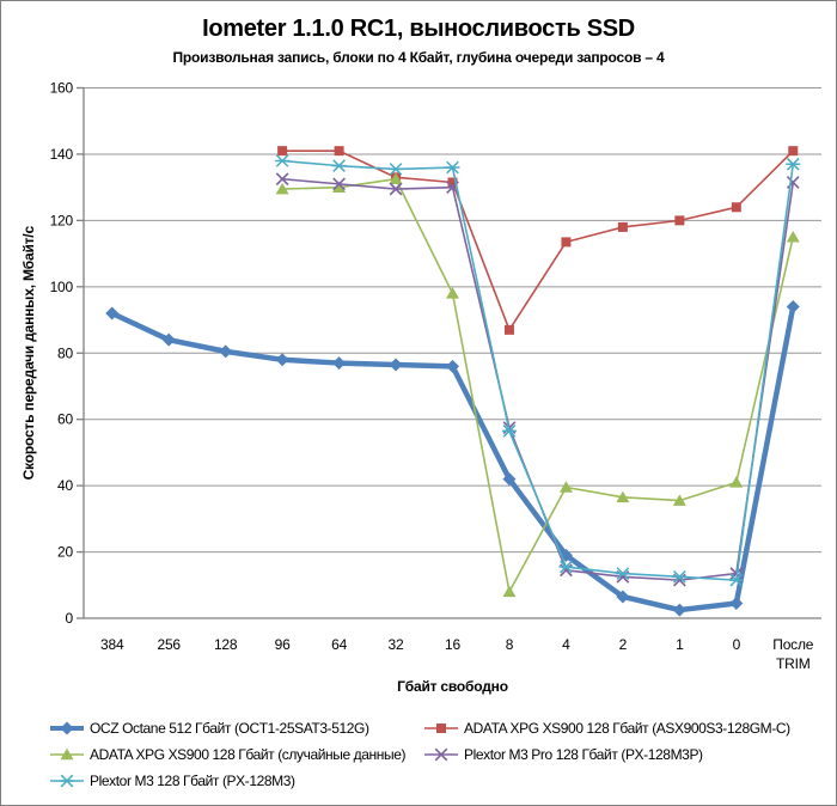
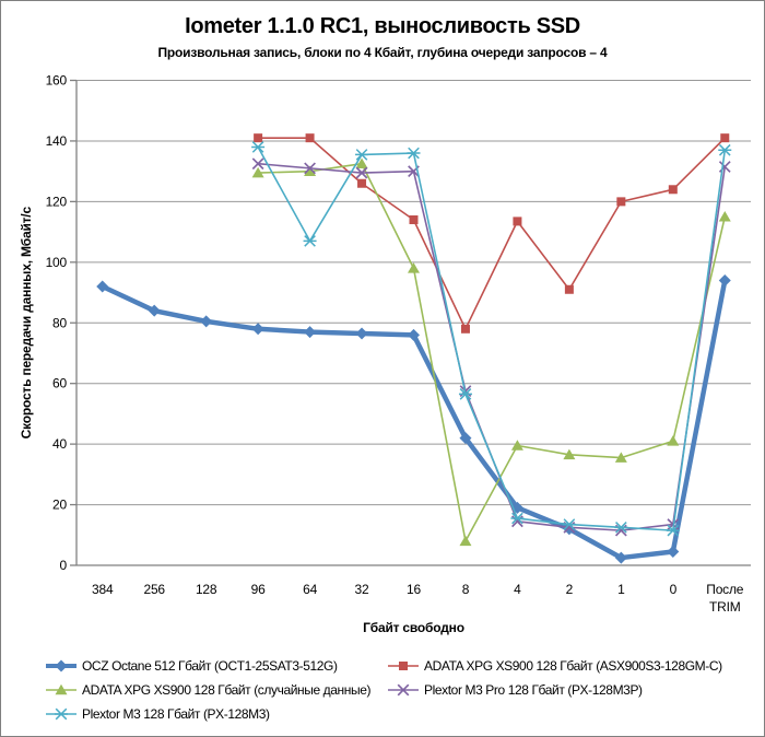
Plextor M3 128 Гбайт (PX-128M3)/64: 136 -> 107
ADATA XPG XS900 128 Гбайт (ASX900S3-128GM-C)/32: 133 -> 126
ADATA XPG XS900 128 Гбайт (ASX900S3-128GM-C)/16: 132 -> 114
ADATA XPG XS900 128 Гбайт (ASX900S3-128GM-C)/8: 87 -> 78
OCZ Octane 512 Гбайт (OCT1-25SAT3-512G)/2: 6 -> 12
ADATA XPG XS900 128 Гбайт (ASX900S3-128GM-C)/2: 118 -> 91
